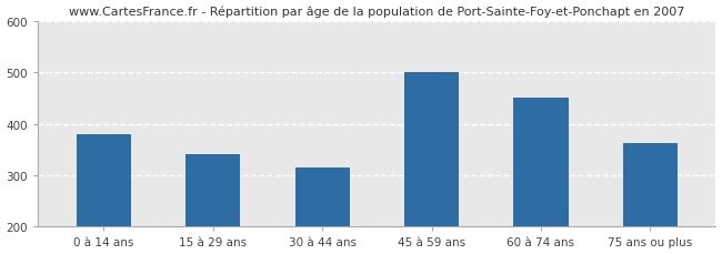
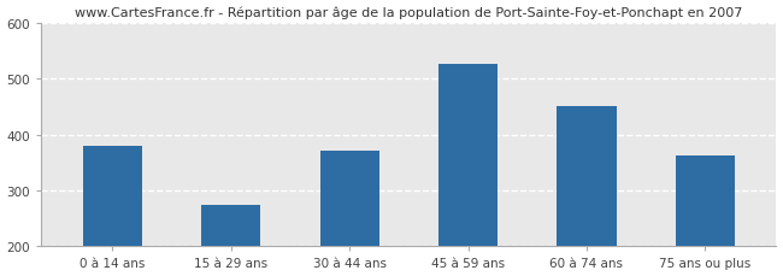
15 à 29 ans: 340 -> 275
30 à 44 ans: 315 -> 370
45 à 59 ans: 500 -> 525
